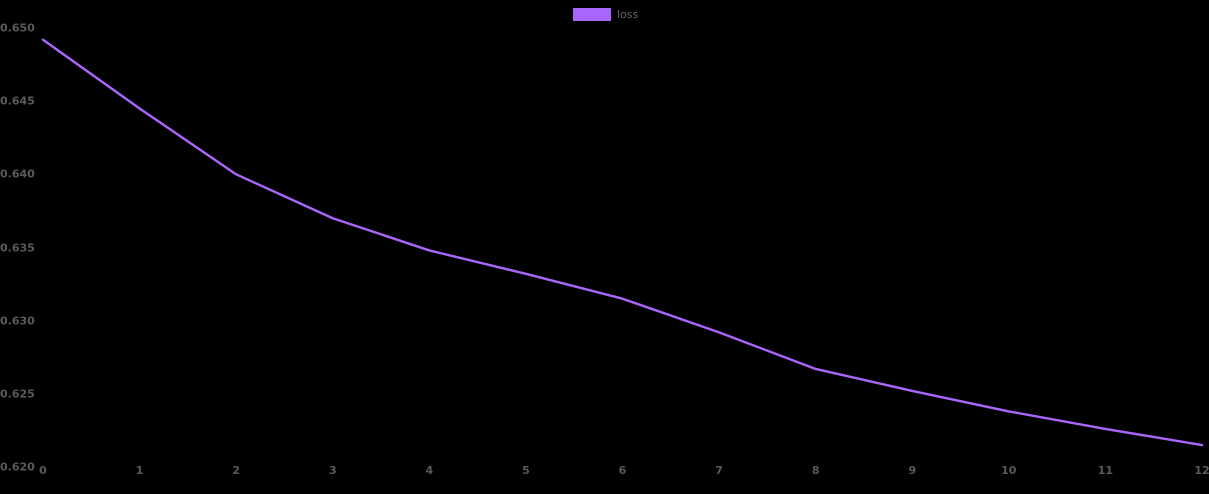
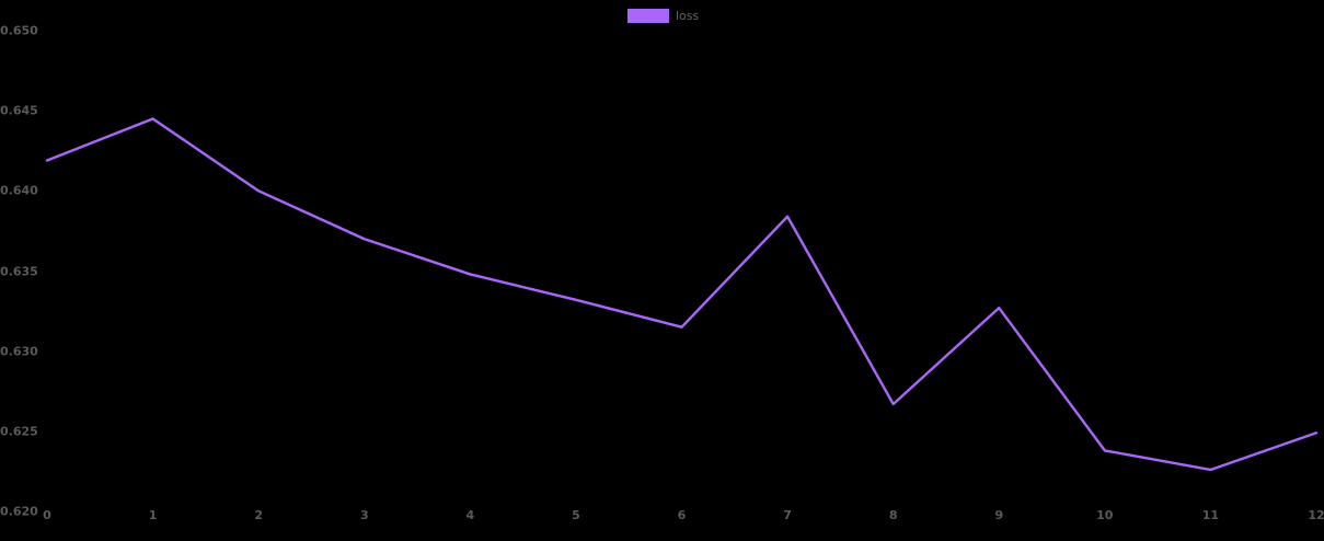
0: 0.6492 -> 0.6419
7: 0.6292 -> 0.6384
9: 0.6252 -> 0.6327
12: 0.6215 -> 0.6249
